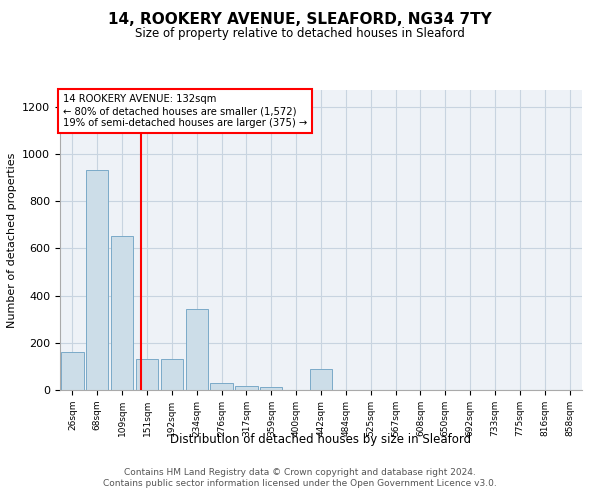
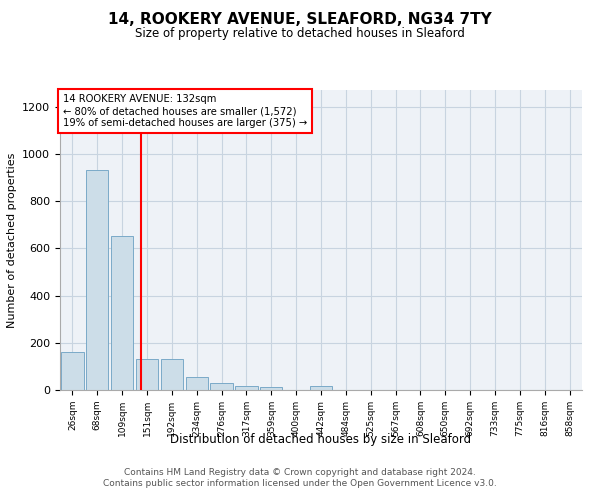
234sqm: 345 -> 55
442sqm: 90 -> 15
